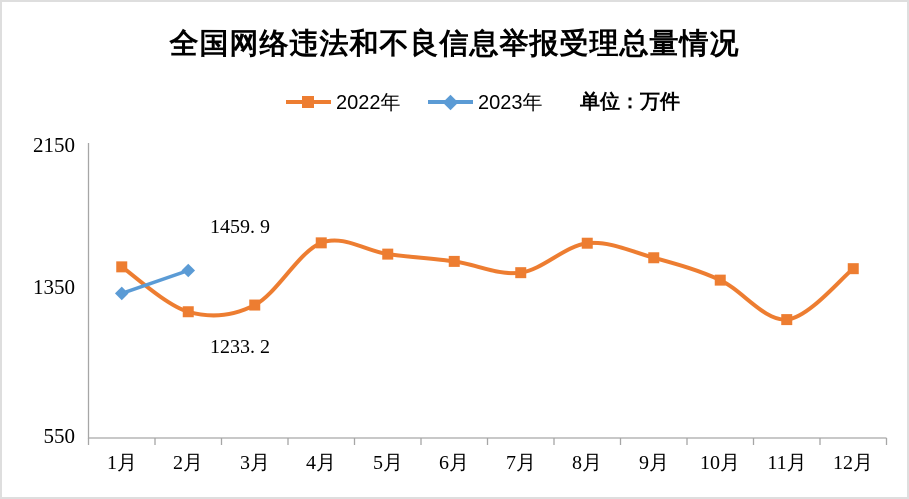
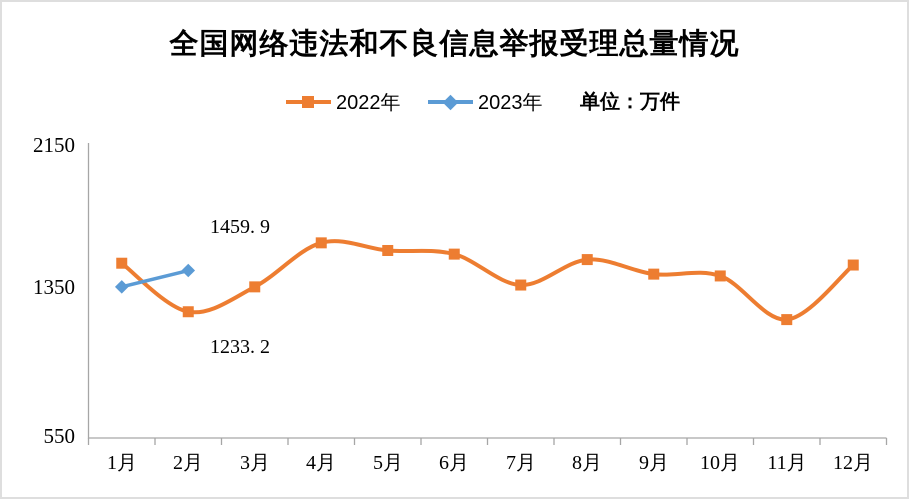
2022年/1月: 1480 -> 1500
2023年/1月: 1330 -> 1370
2022年/3月: 1270 -> 1370
2022年/5月: 1550 -> 1570
2022年/6月: 1510 -> 1550
2022年/7月: 1450 -> 1380
2022年/8月: 1610 -> 1520
2022年/9月: 1530 -> 1440
2022年/10月: 1410 -> 1430
2022年/12月: 1470 -> 1490
